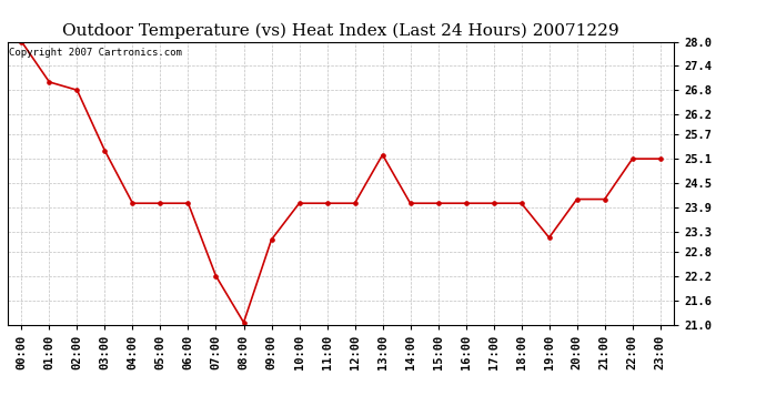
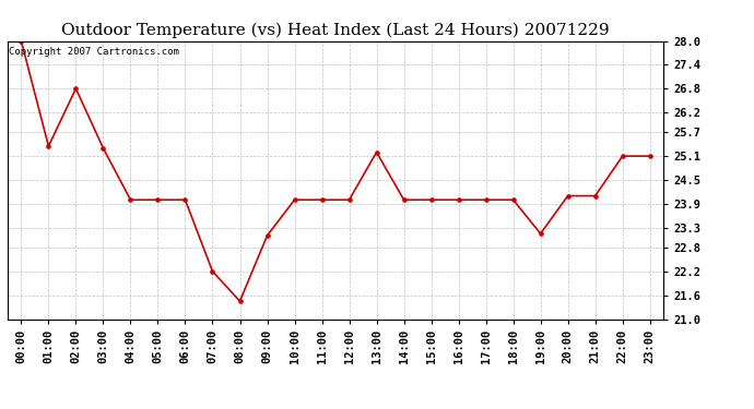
01:00: 27.00 -> 25.35
08:00: 21.05 -> 21.45
